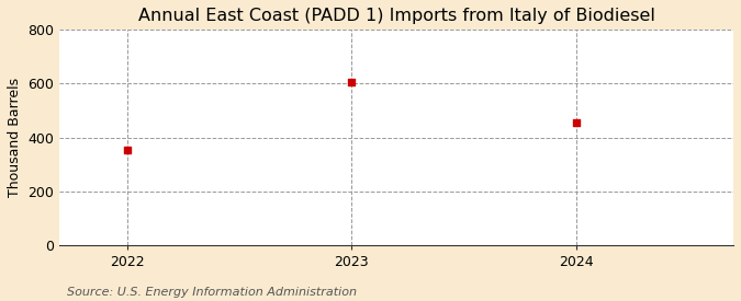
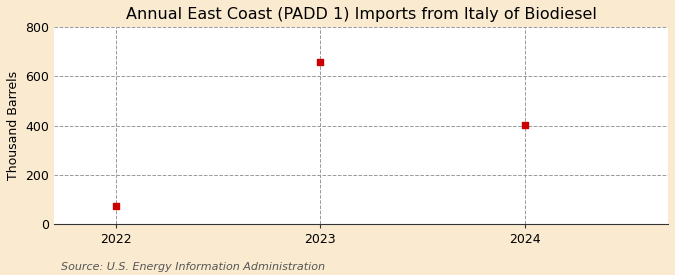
2022: 355 -> 75
2023: 605 -> 660
2024: 455 -> 403
